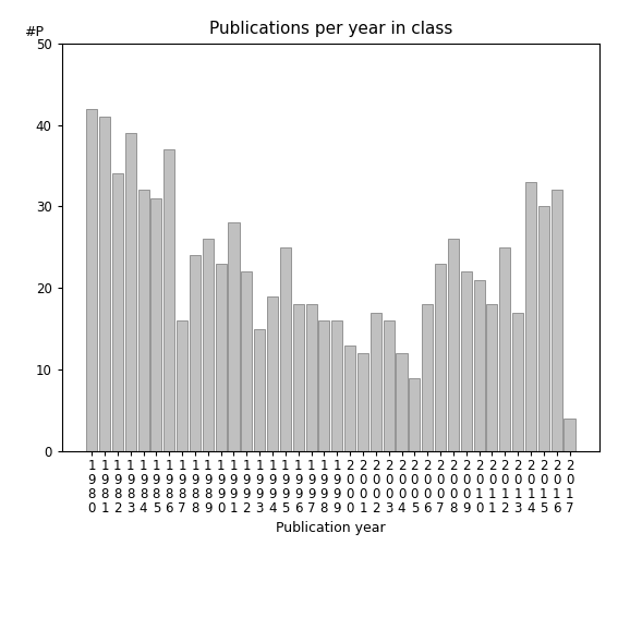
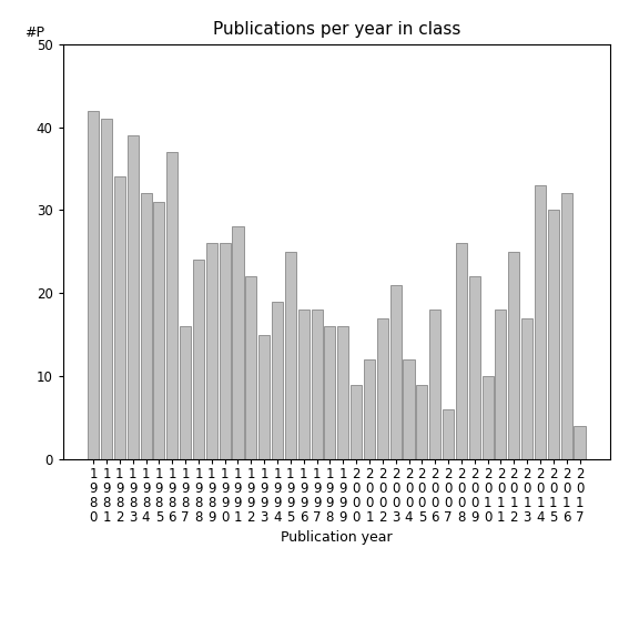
1 9 9 0: 23 -> 26
2 0 0 0: 13 -> 9
2 0 0 3: 16 -> 21
2 0 0 7: 23 -> 6
2 0 1 0: 21 -> 10
